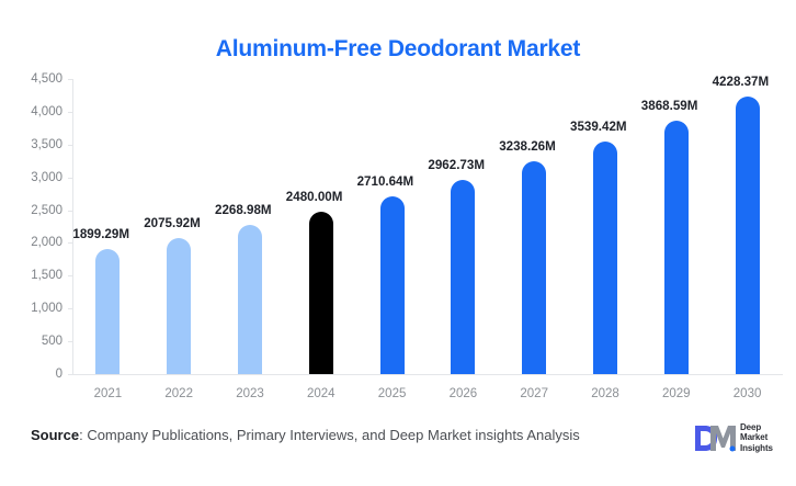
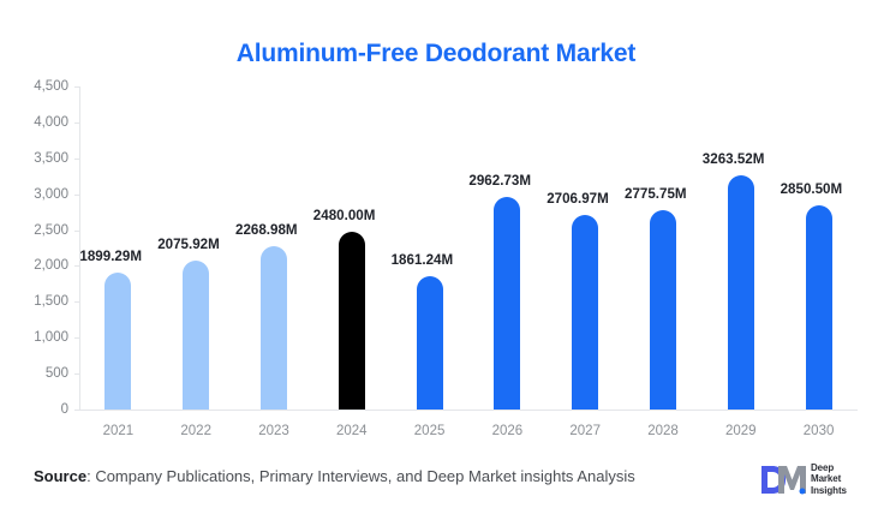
2025: 2710.64M -> 1861.24M
2027: 3238.26M -> 2706.97M
2028: 3539.42M -> 2775.75M
2029: 3868.59M -> 3263.52M
2030: 4228.37M -> 2850.50M
